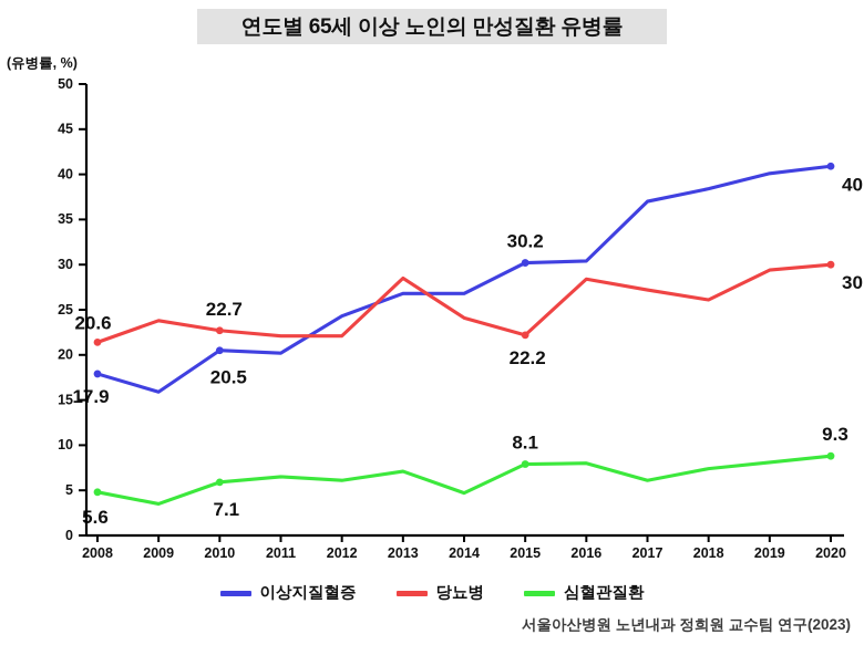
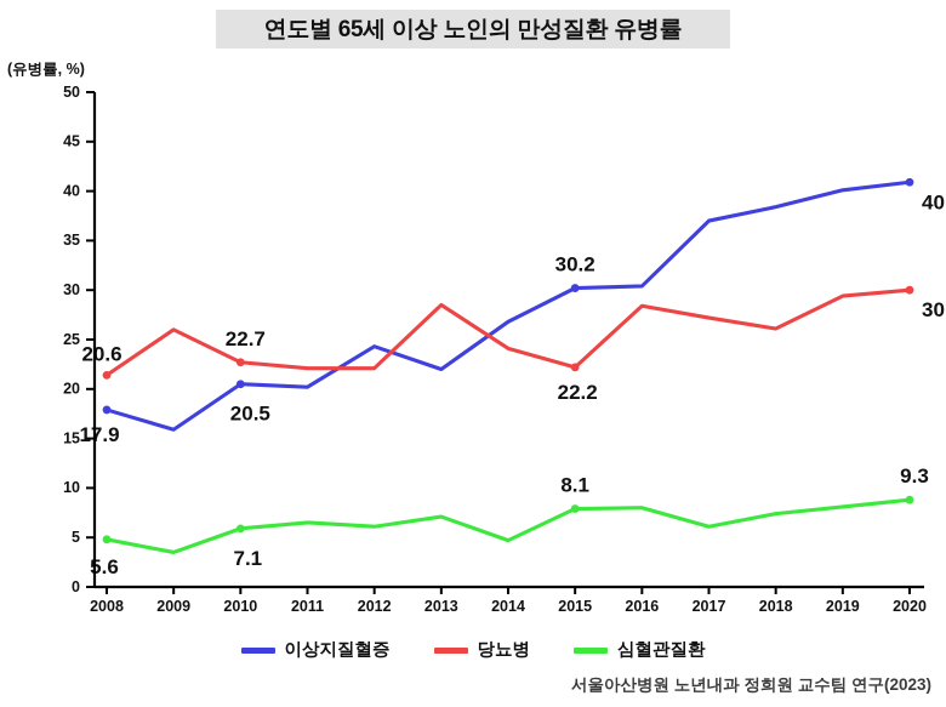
당뇨병/2009: 24 -> 26
이상지질혈증/2013: 27 -> 22
